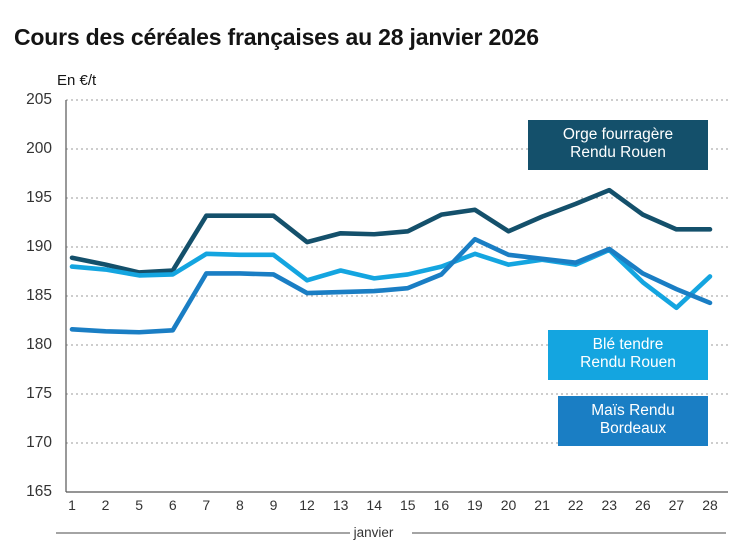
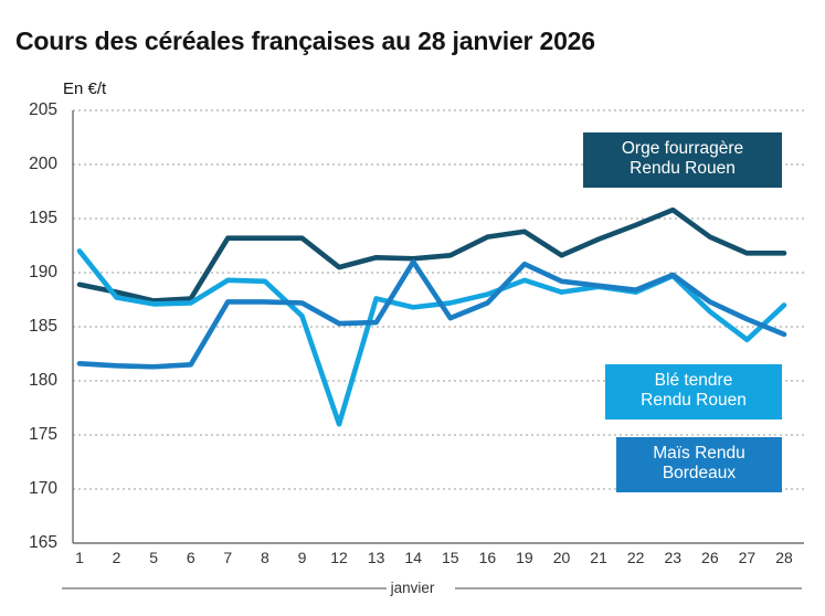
Blé tendre Rendu Rouen/1: 188 -> 192
Blé tendre Rendu Rouen/9: 189 -> 186
Blé tendre Rendu Rouen/12: 187 -> 176
Maïs Rendu Bordeaux/14: 186 -> 191
